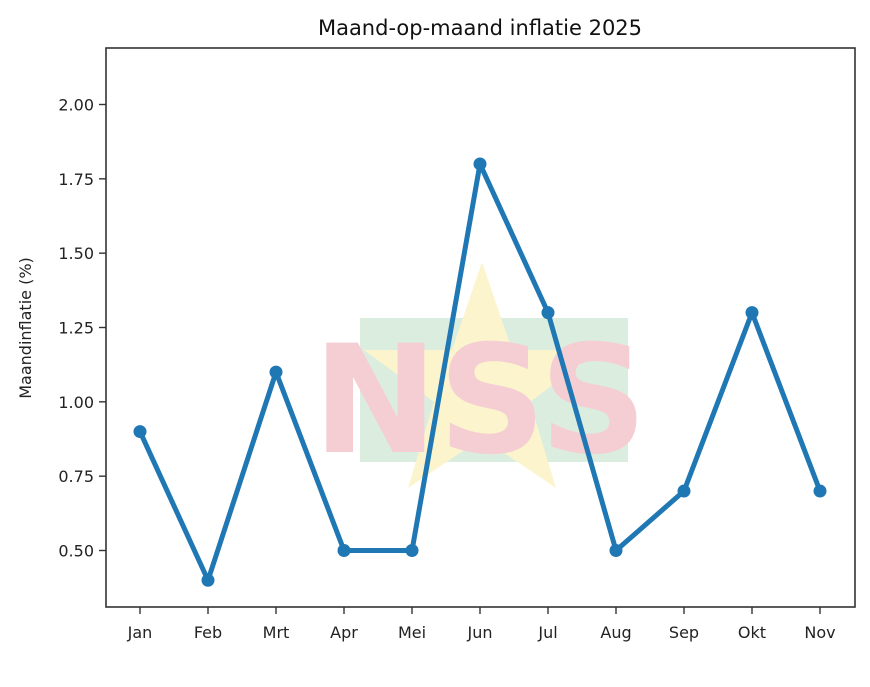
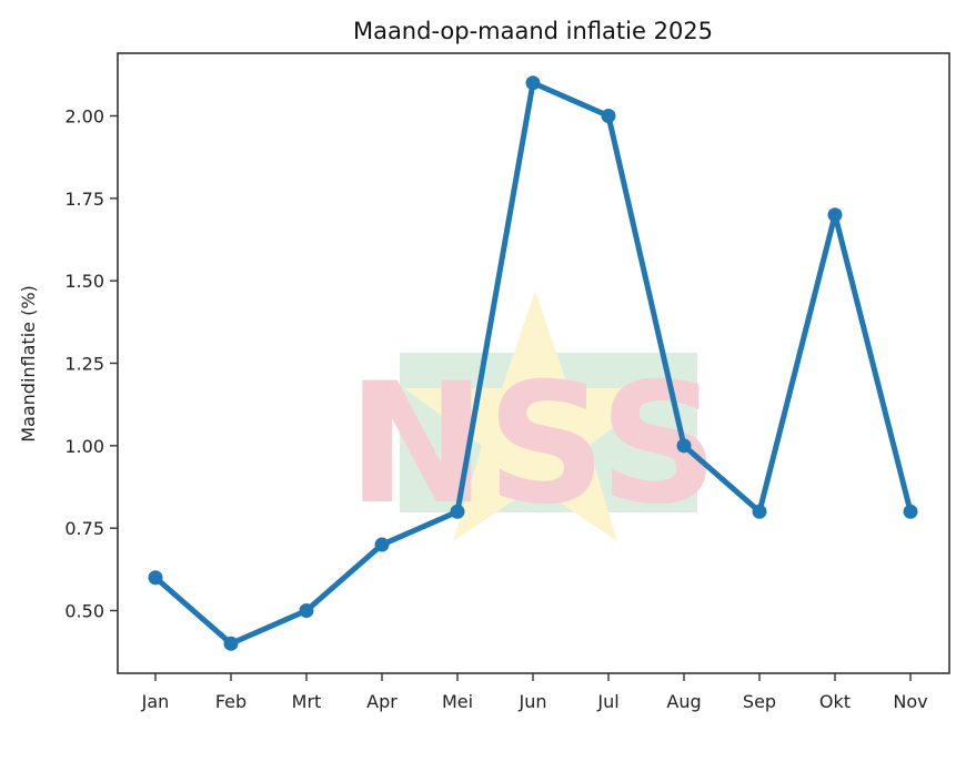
Jan: 0.9 -> 0.6
Mrt: 1.1 -> 0.5
Apr: 0.5 -> 0.7
Mei: 0.5 -> 0.8
Jun: 1.8 -> 2.1
Jul: 1.3 -> 2.0
Aug: 0.5 -> 1.0
Sep: 0.7 -> 0.8
Okt: 1.3 -> 1.7
Nov: 0.7 -> 0.8
